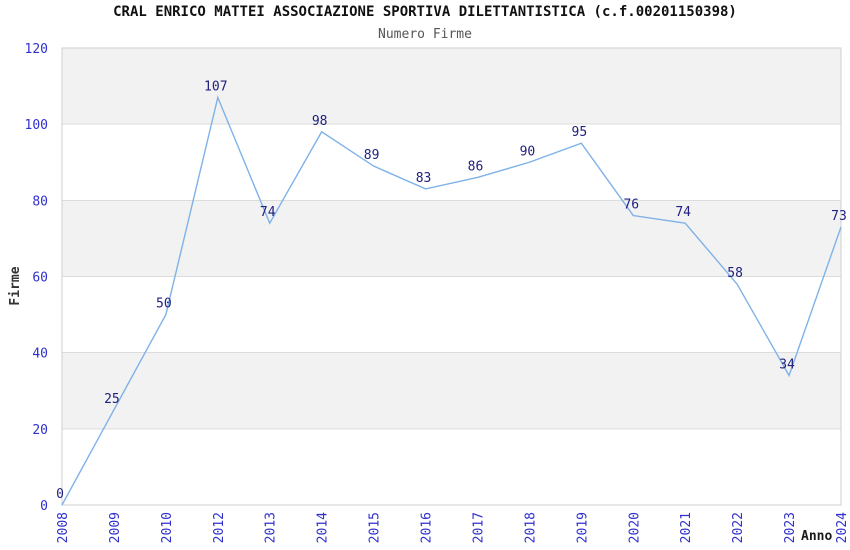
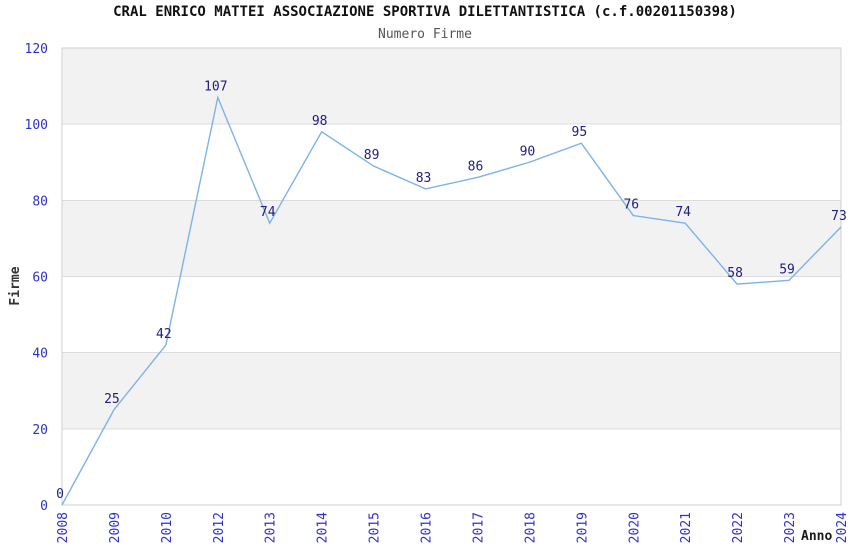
2010: 50 -> 42
2023: 34 -> 59
